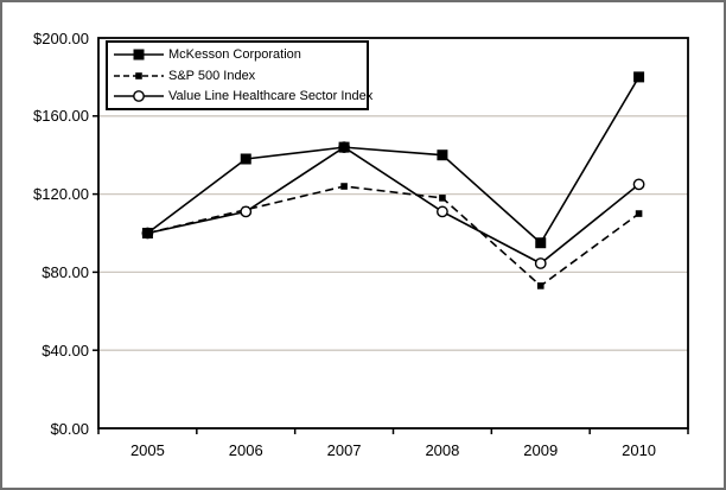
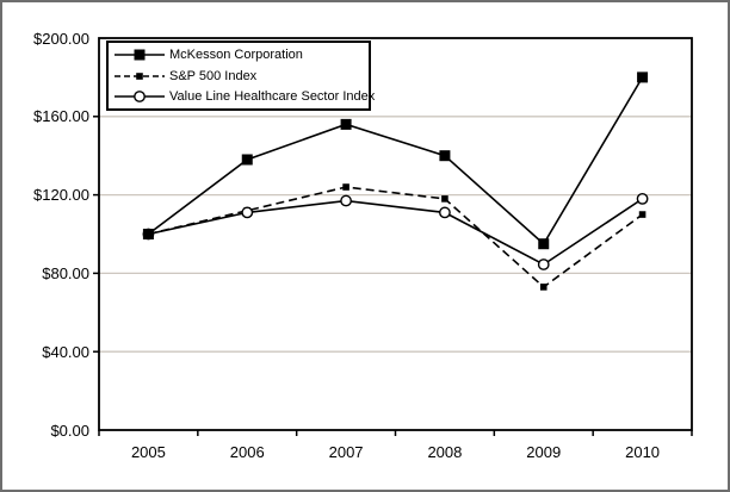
McKesson Corporation/2007: $144 -> $156
Value Line Healthcare Sector Index/2007: $144 -> $117
Value Line Healthcare Sector Index/2010: $125 -> $118
